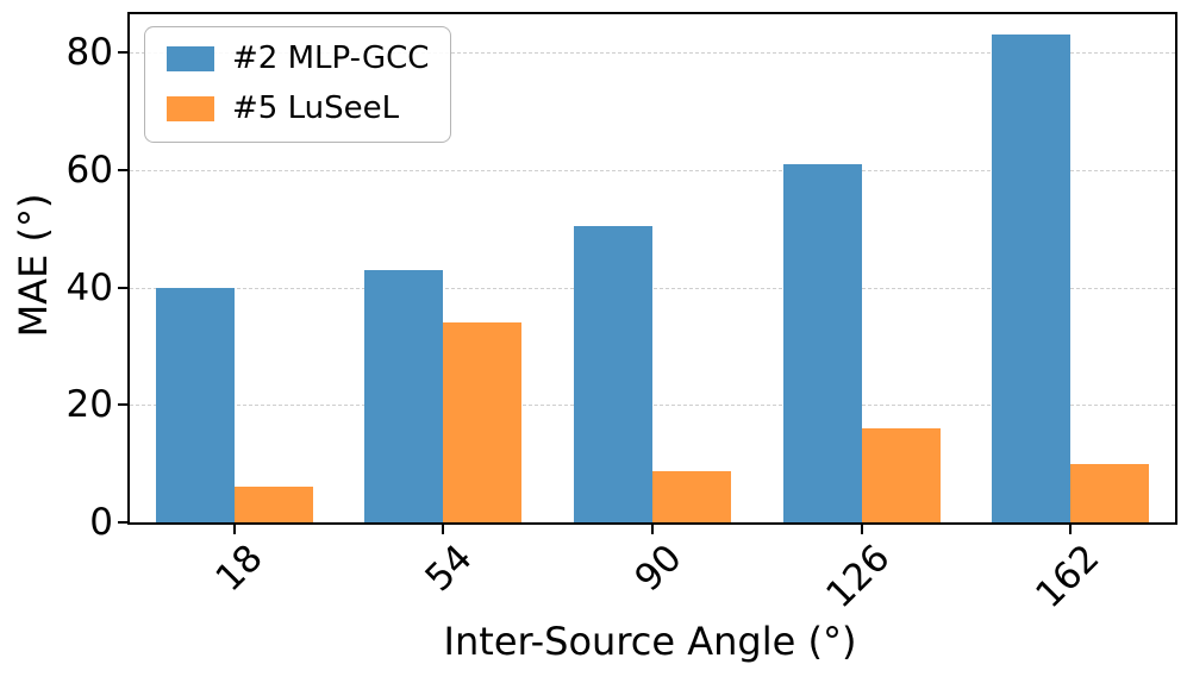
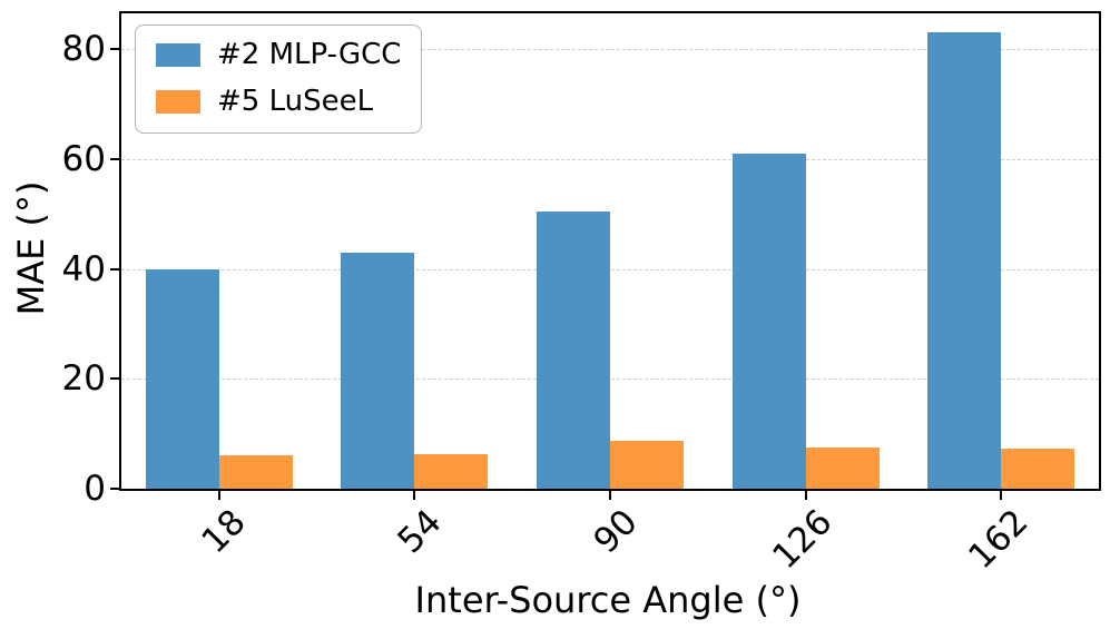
#5 LuSeeL/54: 34 -> 6
#5 LuSeeL/126: 16 -> 8
#5 LuSeeL/162: 10 -> 7
